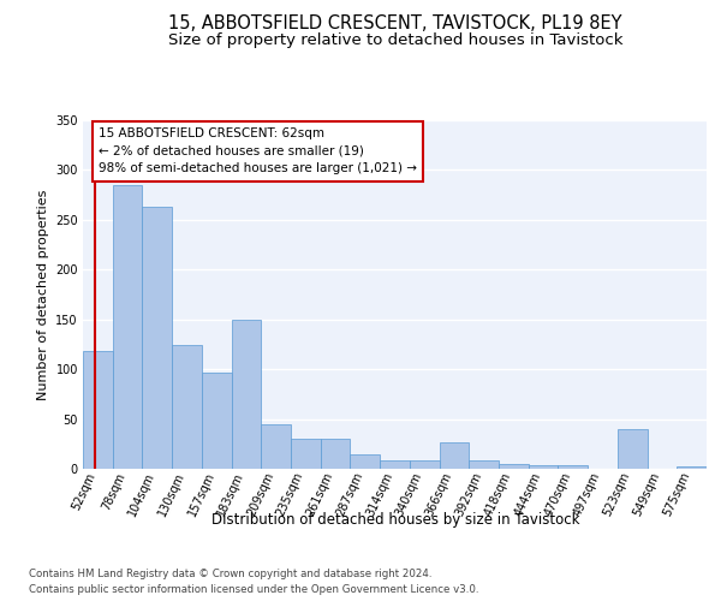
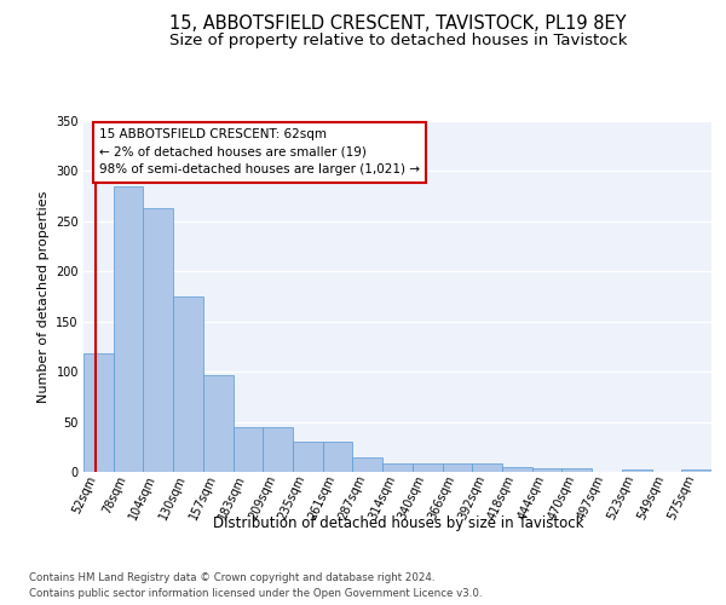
130sqm: 124 -> 175
183sqm: 150 -> 45
366sqm: 26 -> 9
523sqm: 40 -> 3
